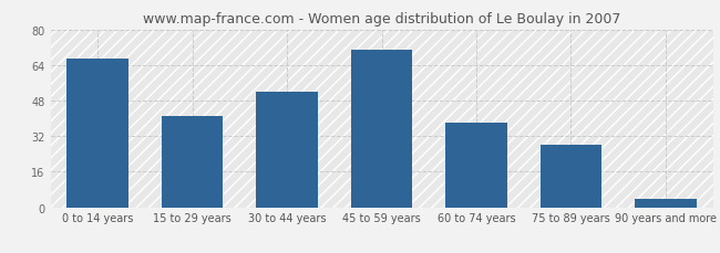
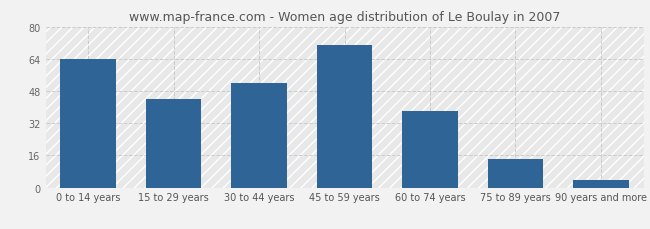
0 to 14 years: 67 -> 64
15 to 29 years: 41 -> 44
75 to 89 years: 28 -> 14
